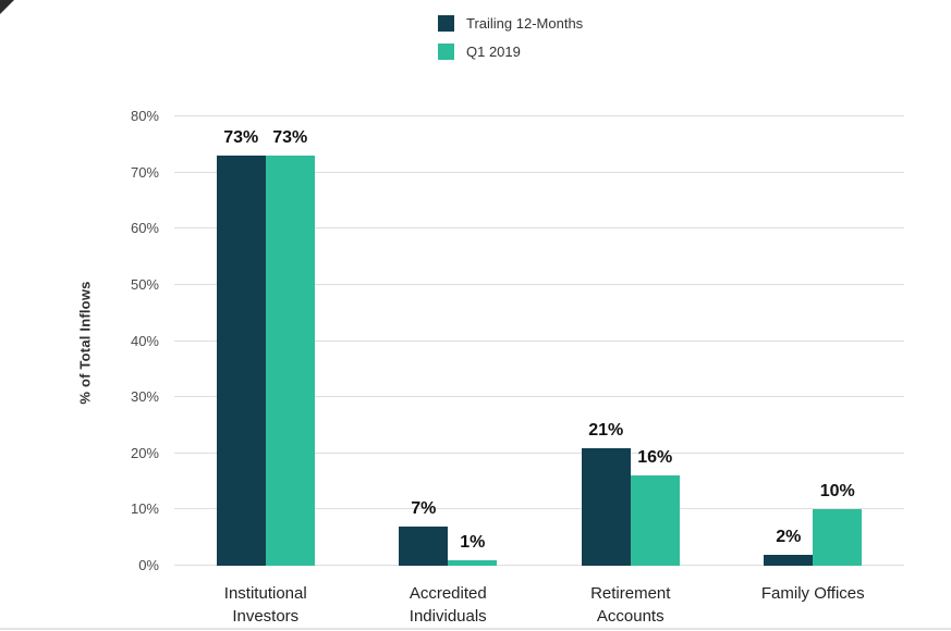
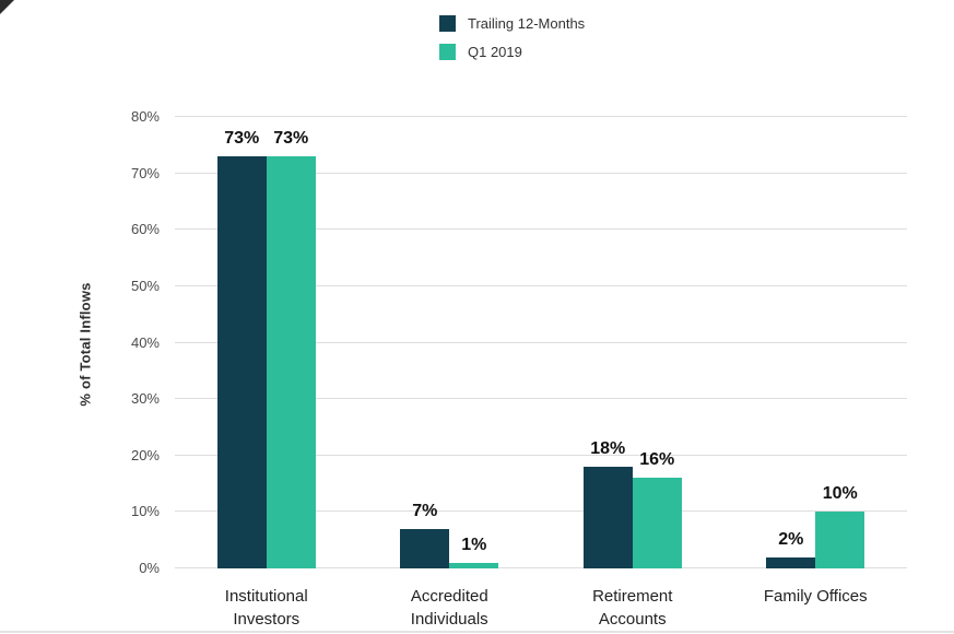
Trailing 12-Months/Retirement Accounts: 21% -> 18%
